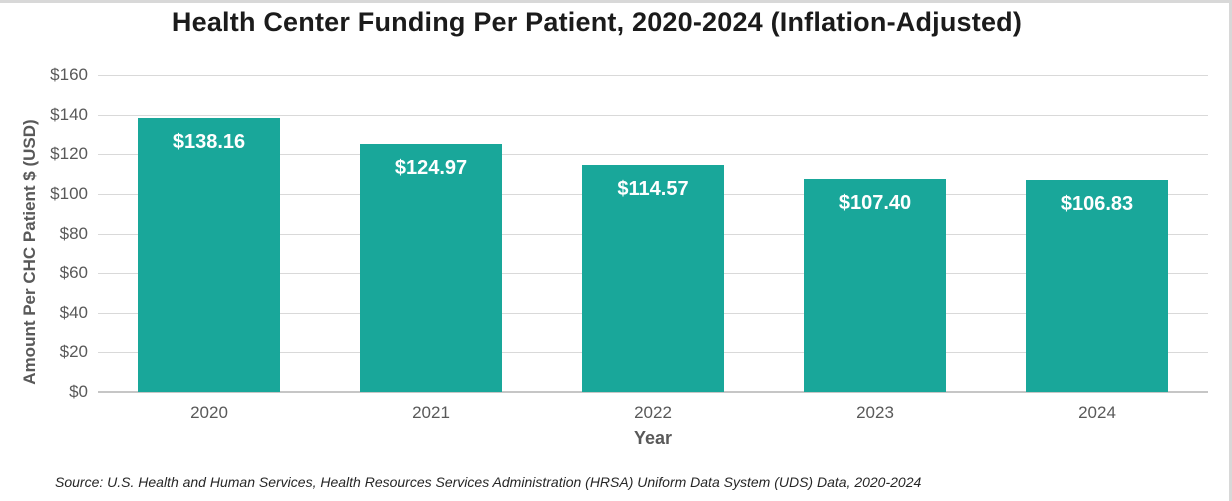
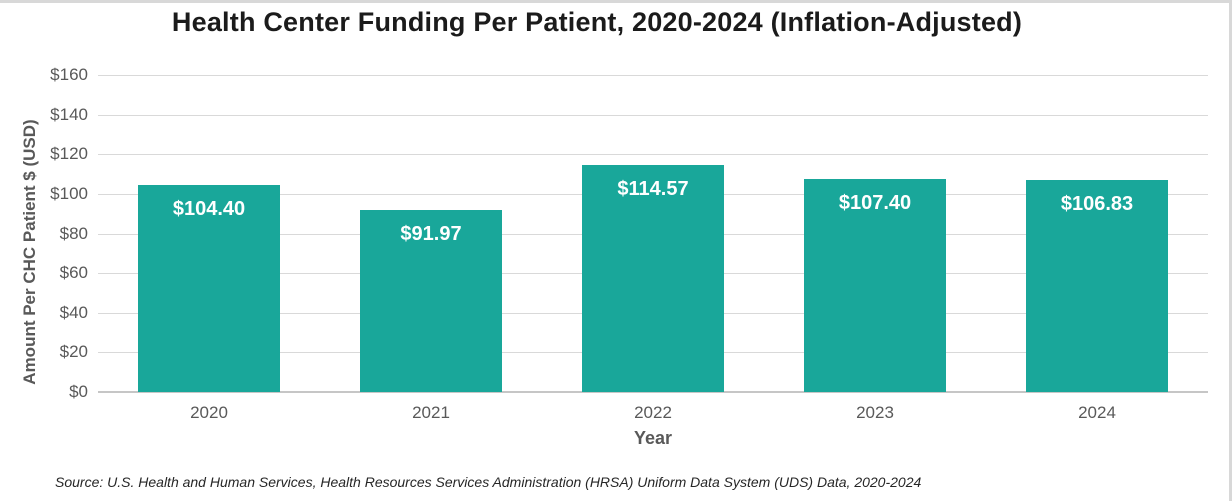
2020: $138.16 -> $104.40
2021: $124.97 -> $91.97
